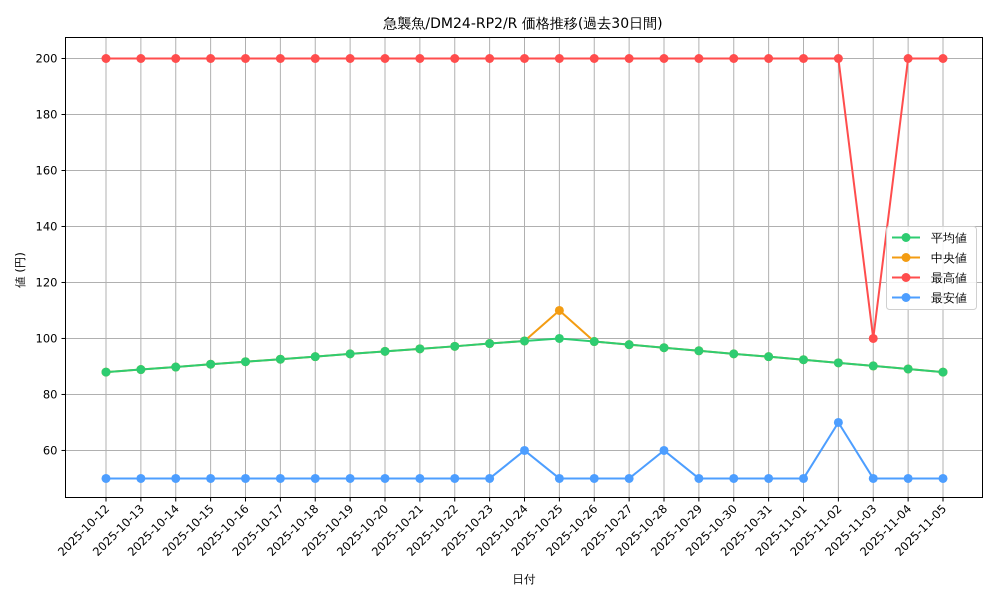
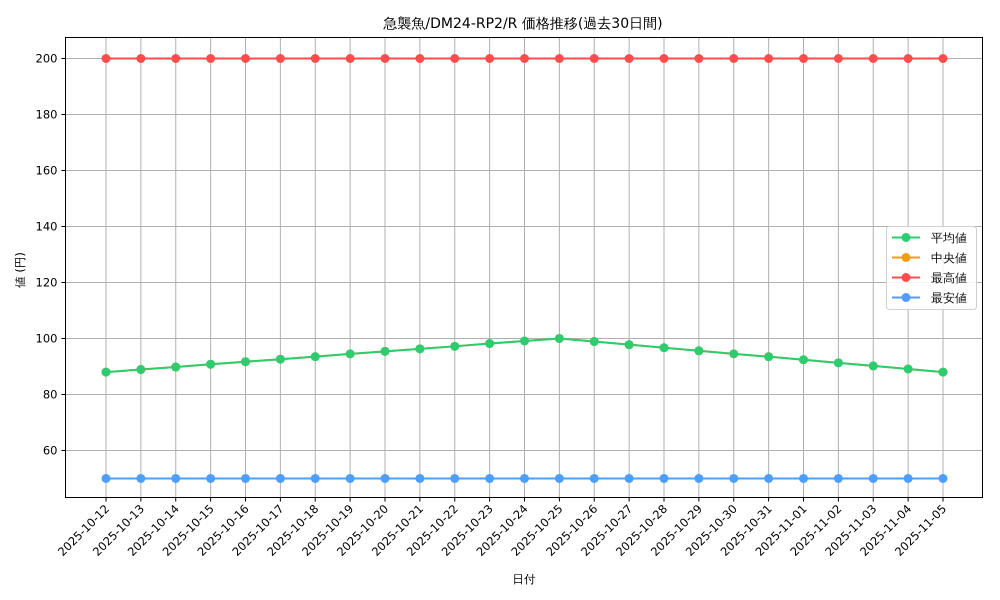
最安値/2025-10-24: 60 -> 50
中央値/2025-10-25: 110 -> 100
最安値/2025-10-28: 60 -> 50
最安値/2025-11-02: 70 -> 50
最高値/2025-11-03: 100 -> 200
